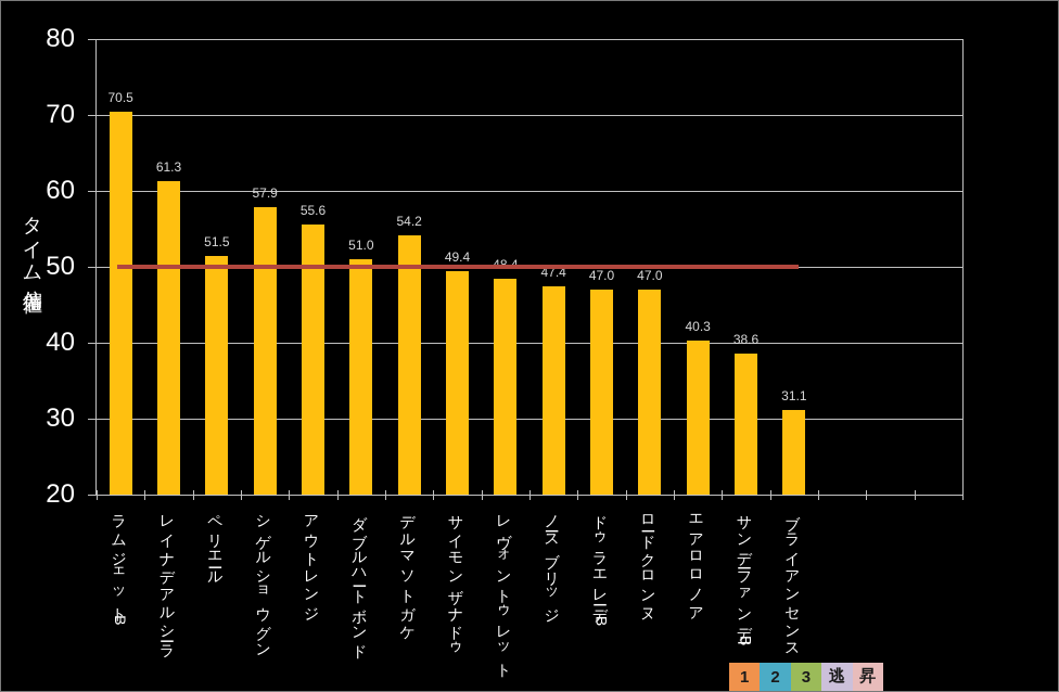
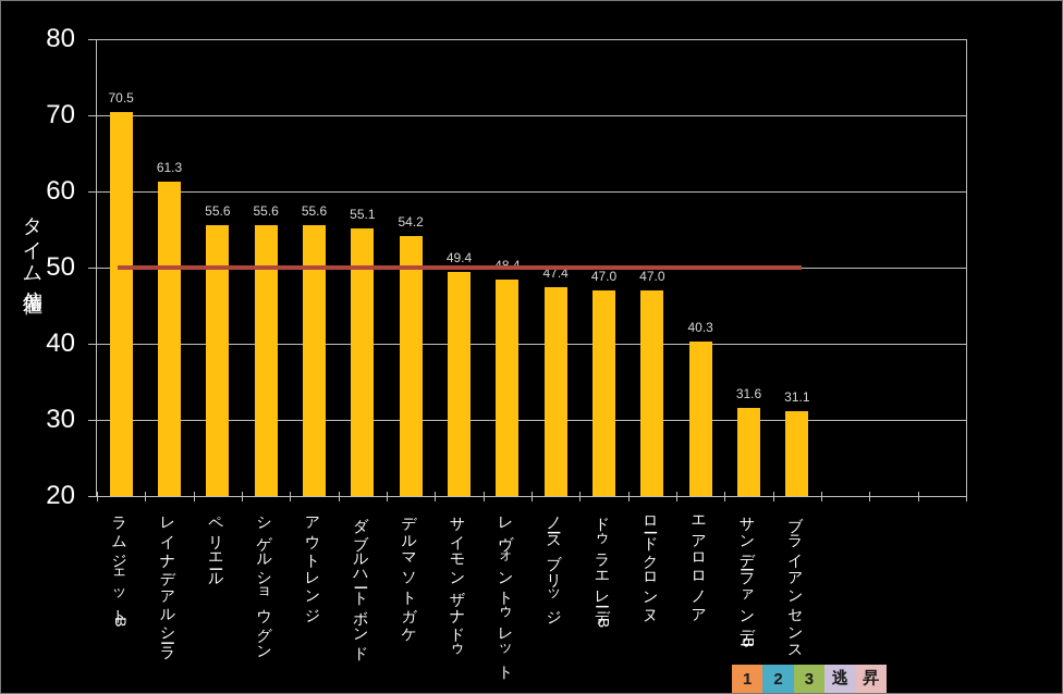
ペリエール: 51.5 -> 55.6
シゲルショウグン: 57.9 -> 55.6
ダブルハートボンド: 51.0 -> 55.1
サンデーファンデーB: 38.6 -> 31.6
